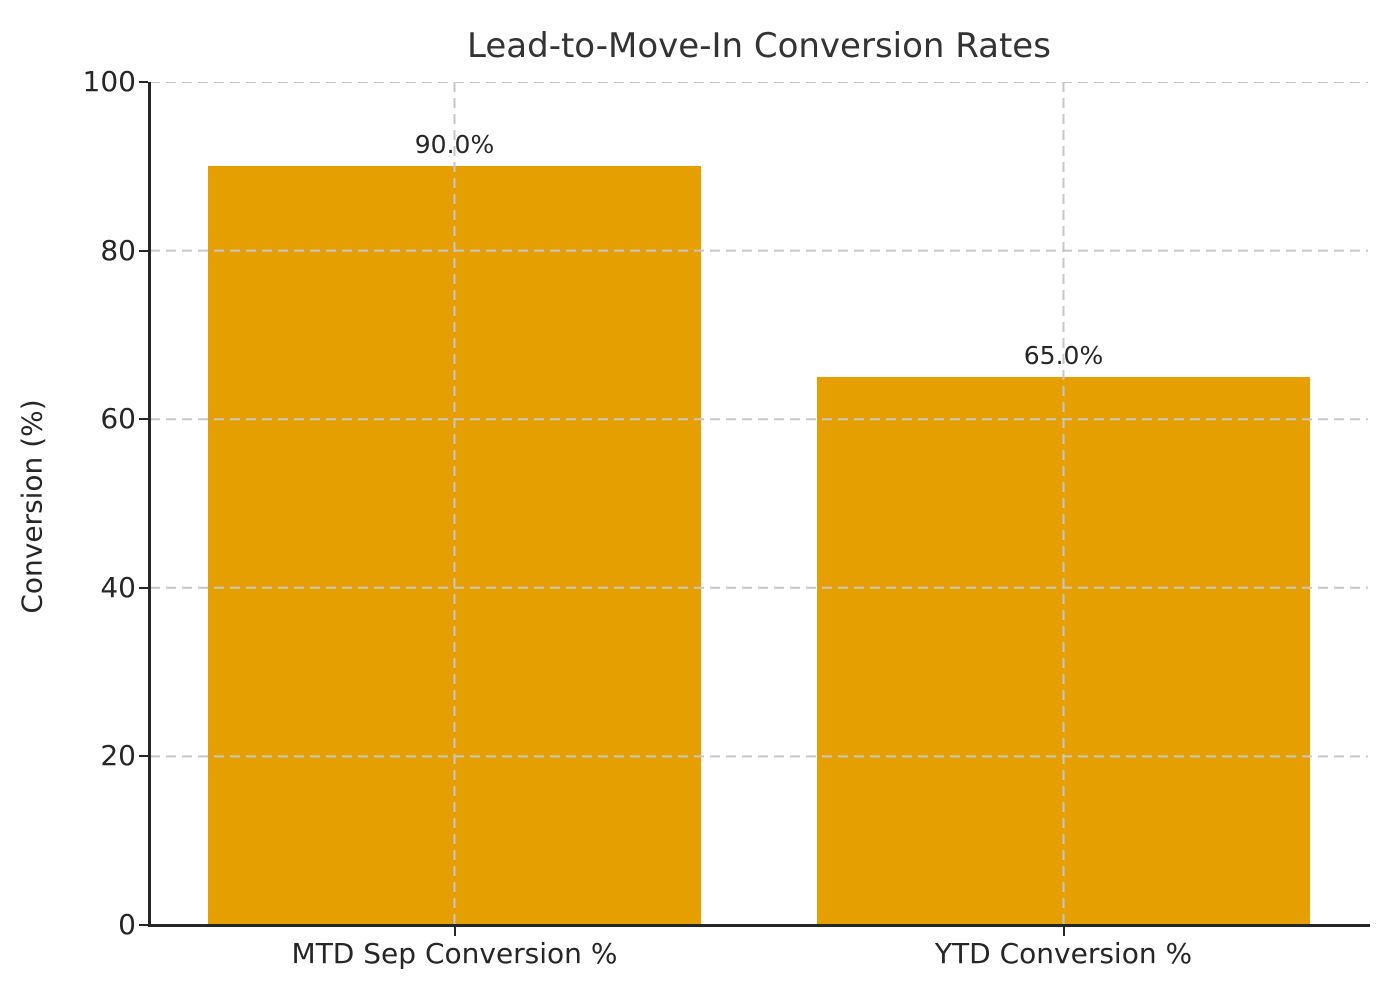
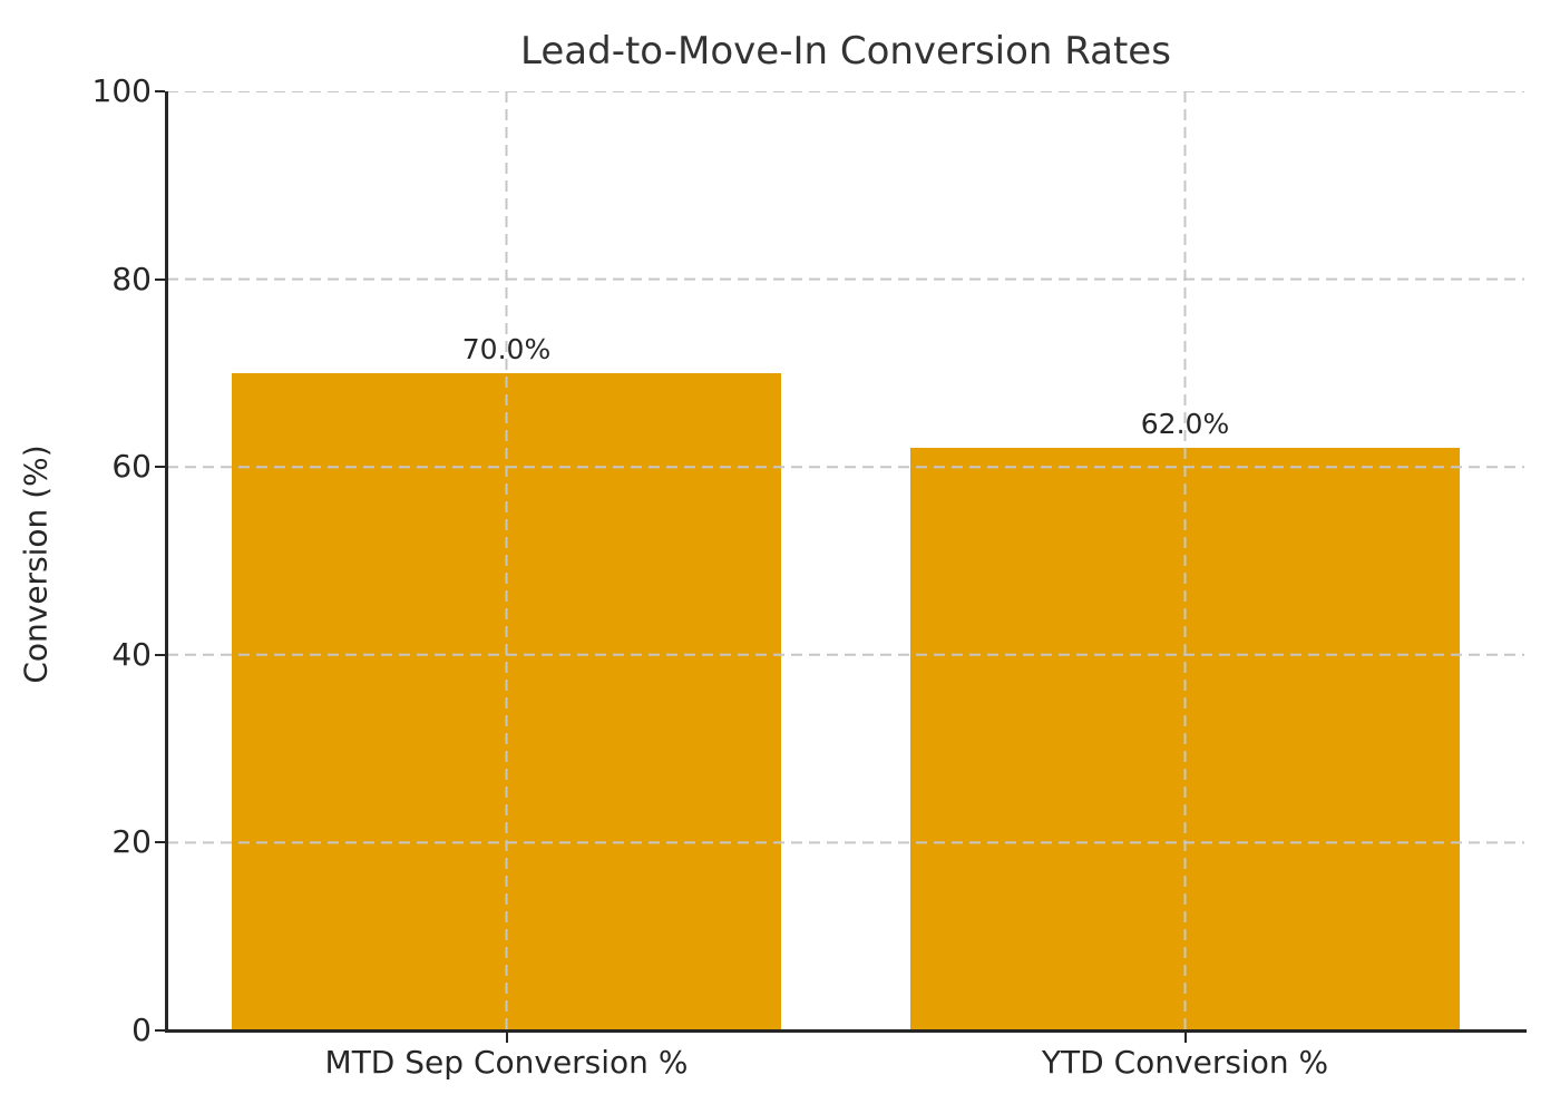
MTD Sep Conversion %: 90.0% -> 70.0%
YTD Conversion %: 65.0% -> 62.0%
